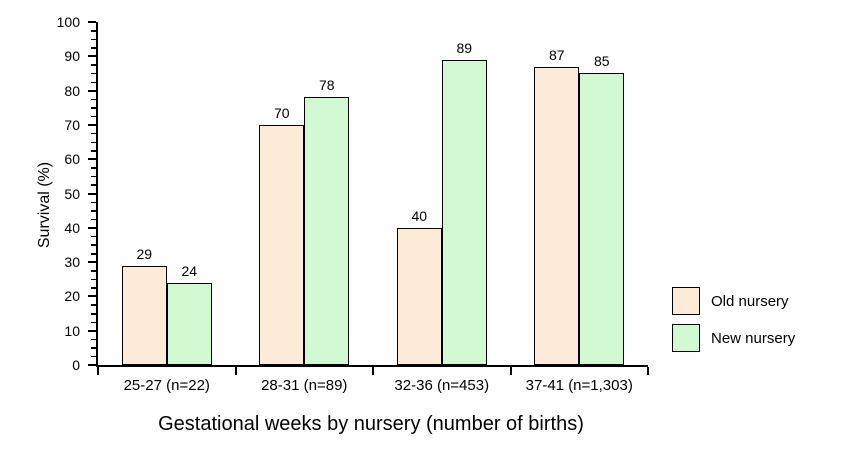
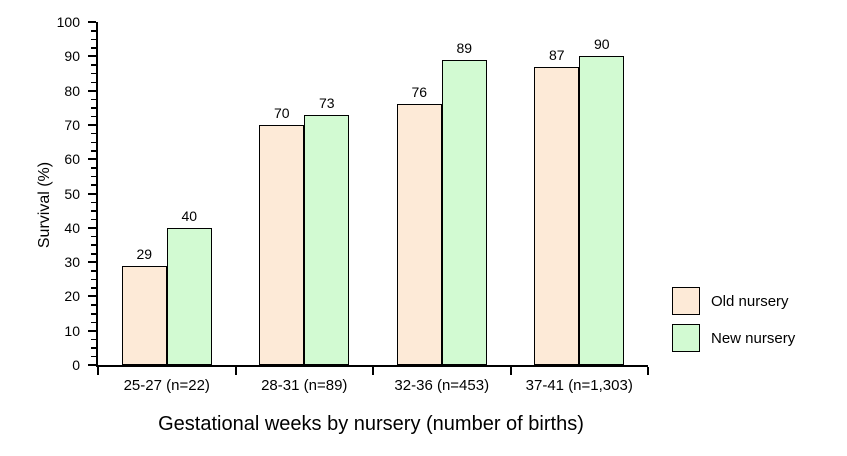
New nursery/25-27 (n=22): 24 -> 40
New nursery/28-31 (n=89): 78 -> 73
Old nursery/32-36 (n=453): 40 -> 76
New nursery/37-41 (n=1,303): 85 -> 90
